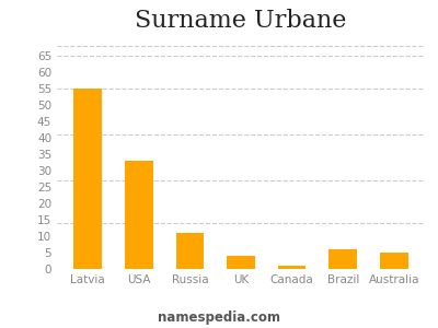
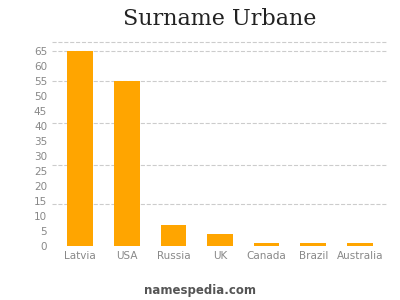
Latvia: 55 -> 65
USA: 33 -> 55
Russia: 11 -> 7
Brazil: 6 -> 1
Australia: 5 -> 1
